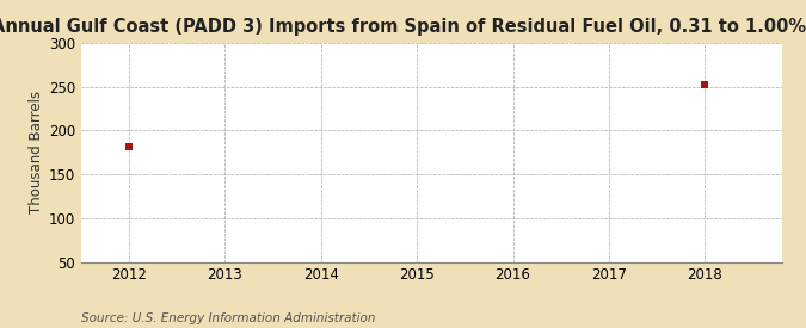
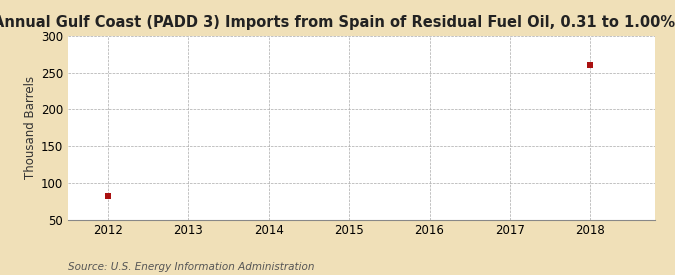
2012: 182 -> 82
2018: 252 -> 260
